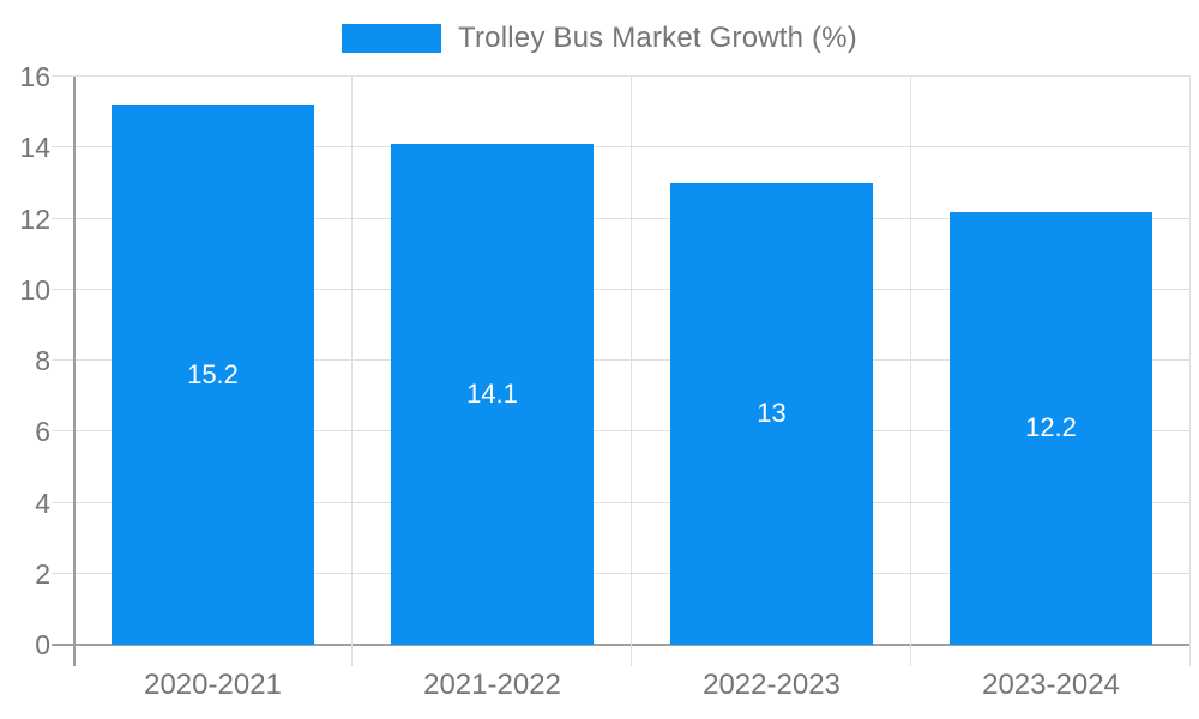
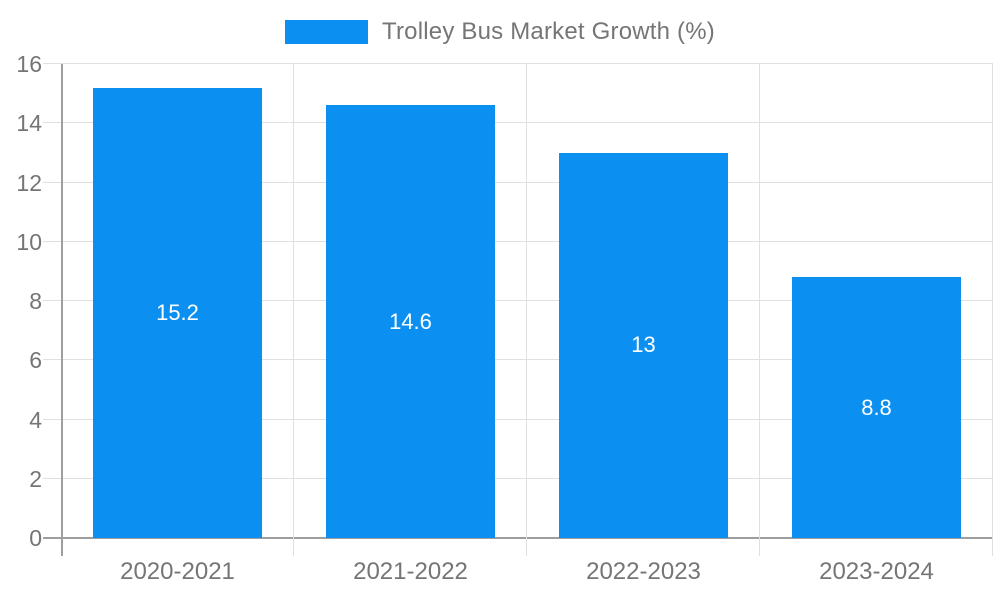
2021-2022: 14.1 -> 14.6
2023-2024: 12.2 -> 8.8
